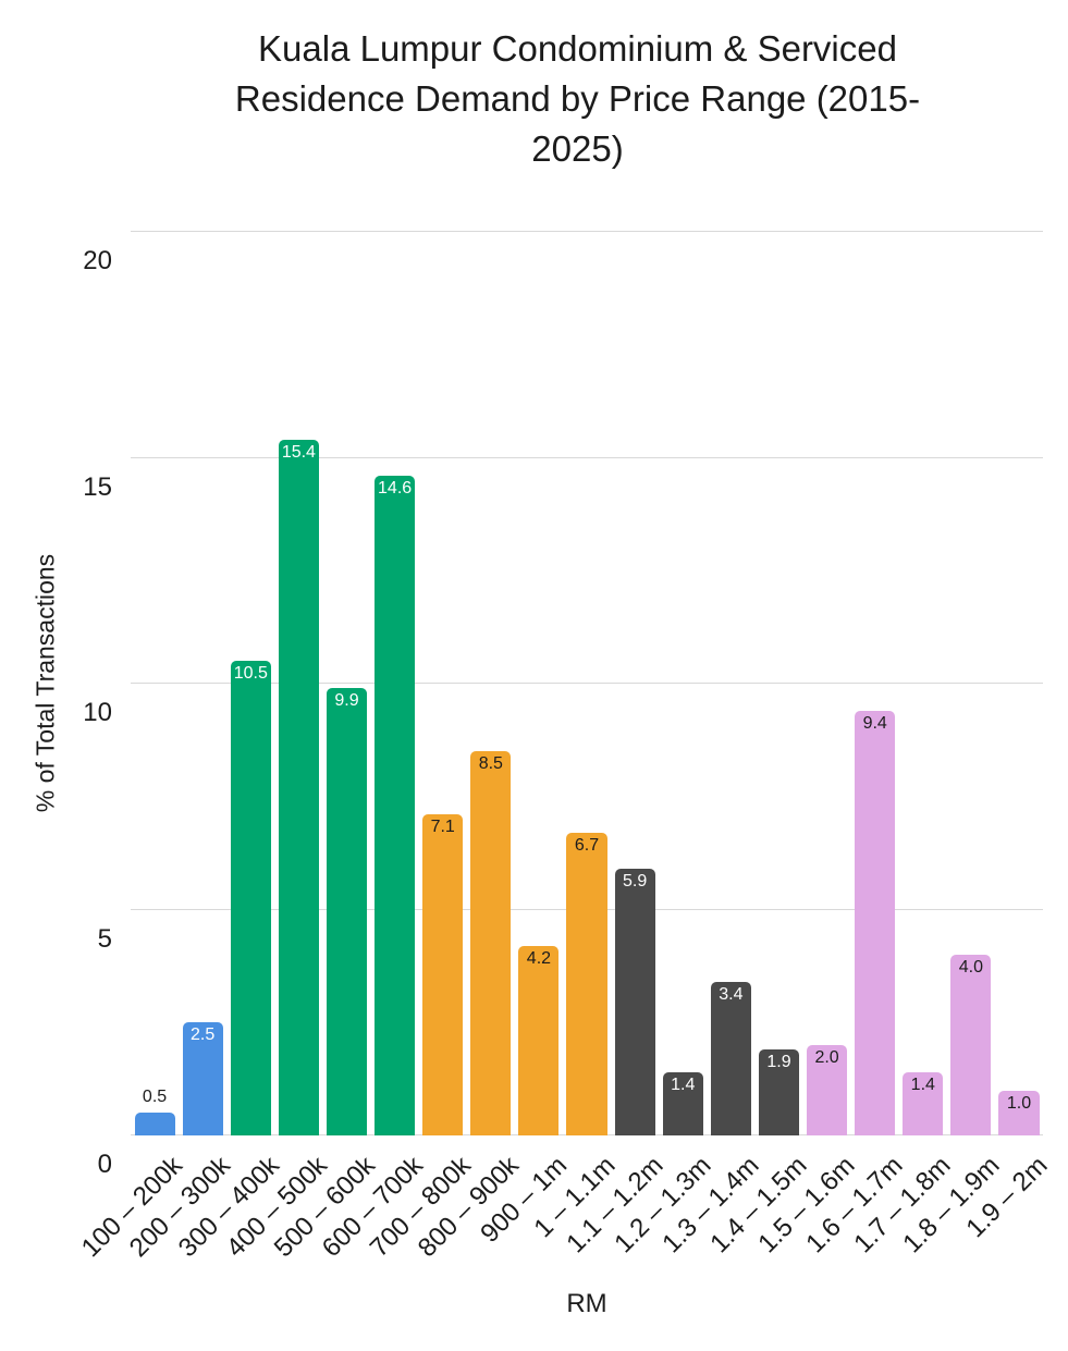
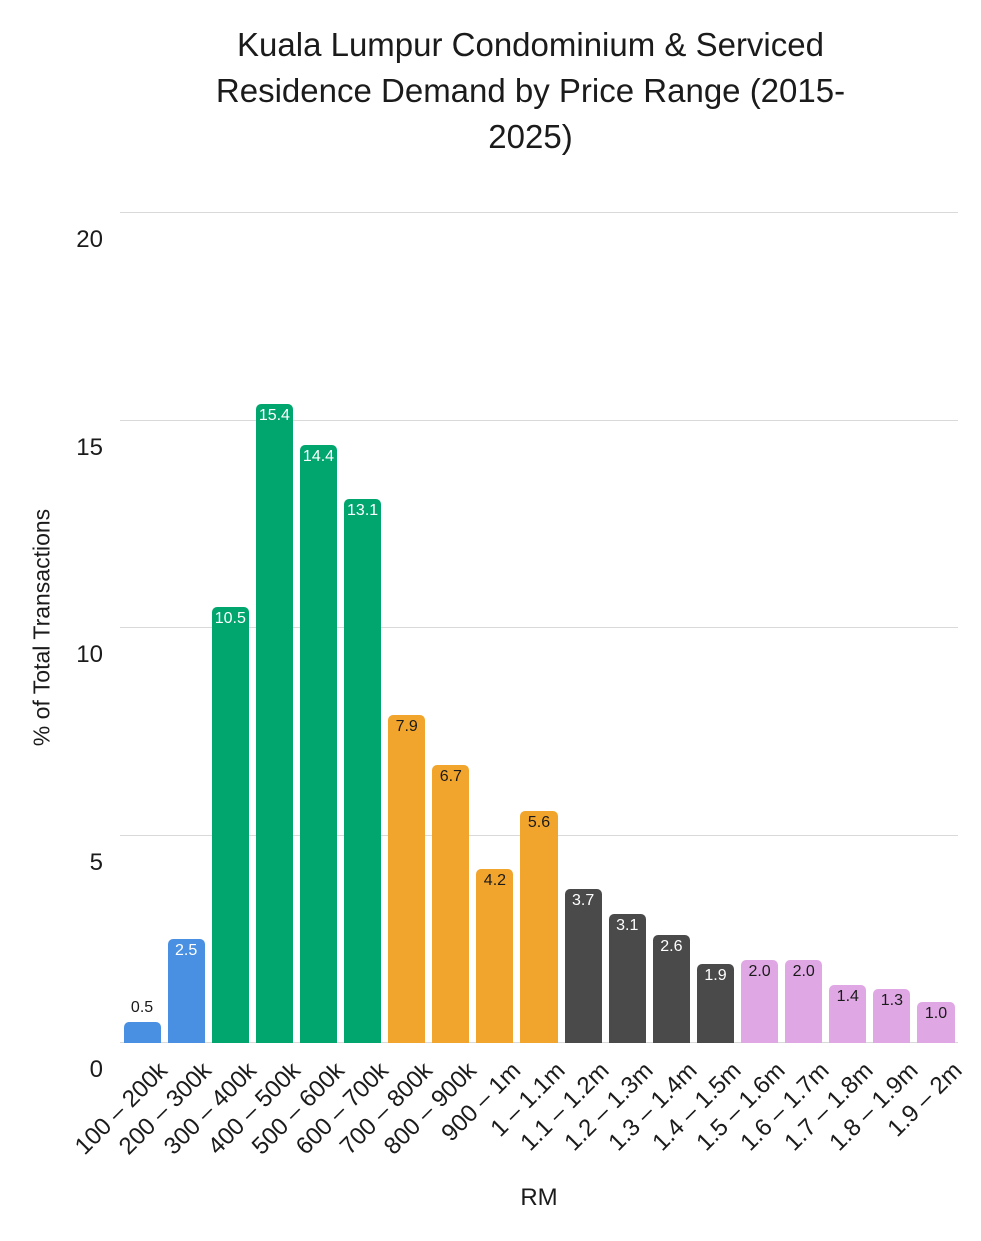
500 – 600k: 9.9 -> 14.4
600 – 700k: 14.6 -> 13.1
700 – 800k: 7.1 -> 7.9
800 – 900k: 8.5 -> 6.7
1 – 1.1m: 6.7 -> 5.6
1.1 – 1.2m: 5.9 -> 3.7
1.2 – 1.3m: 1.4 -> 3.1
1.3 – 1.4m: 3.4 -> 2.6
1.6 – 1.7m: 9.4 -> 2.0
1.8 – 1.9m: 4.0 -> 1.3
